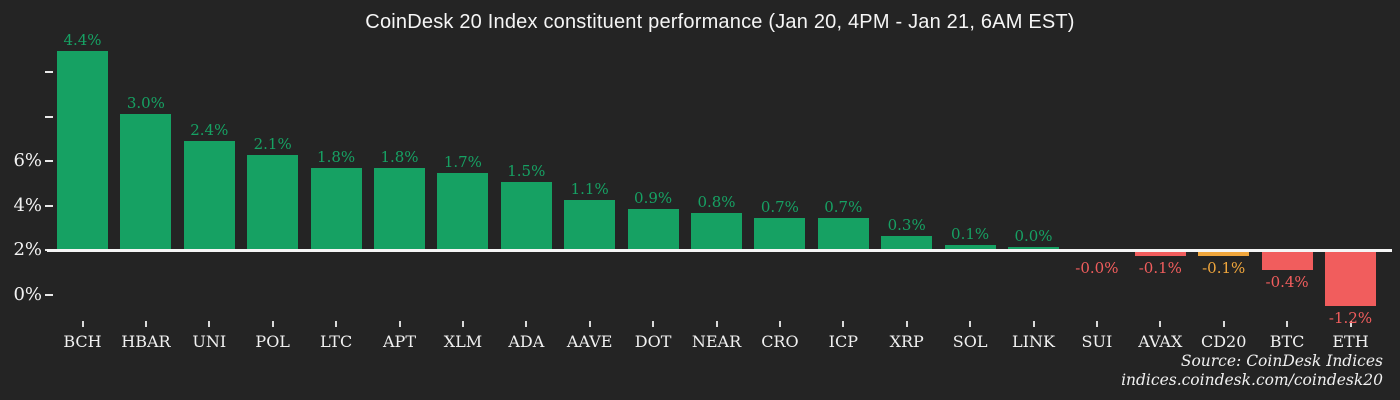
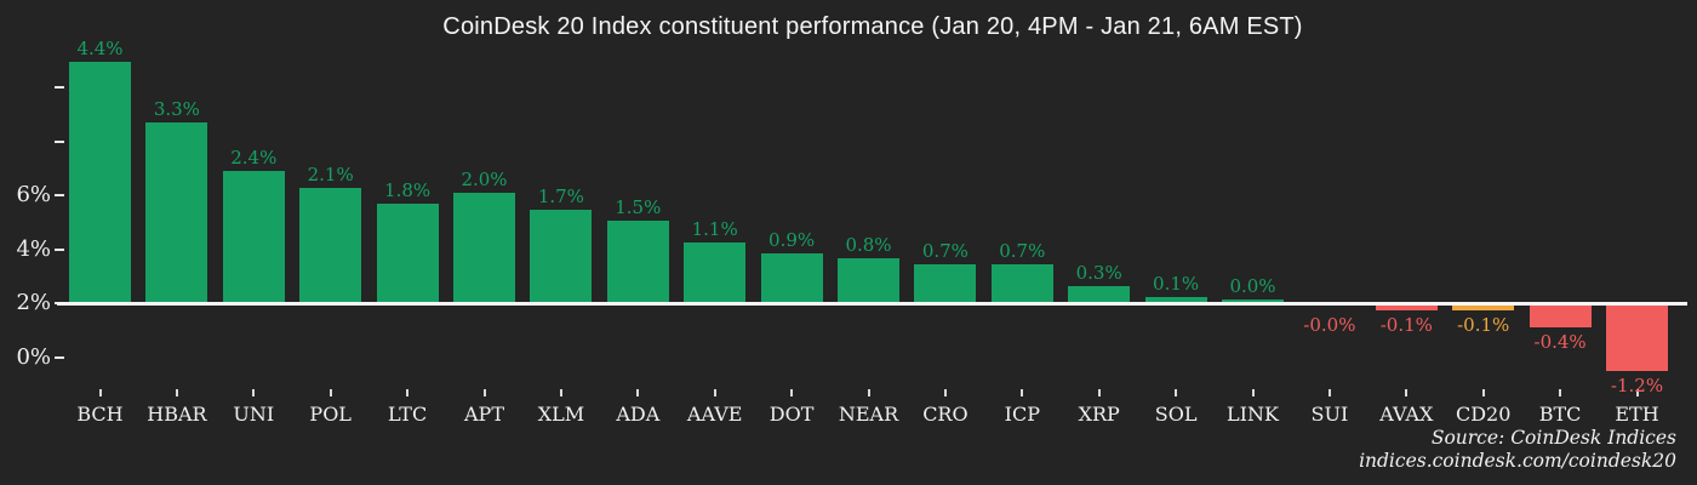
HBAR: 3.0% -> 3.3%
APT: 1.8% -> 2.0%
